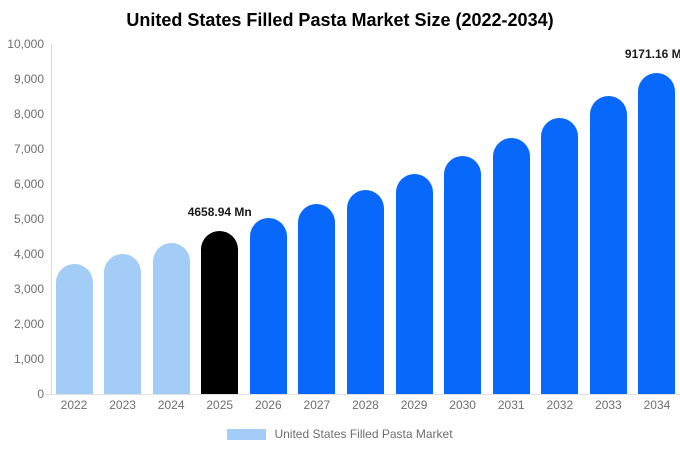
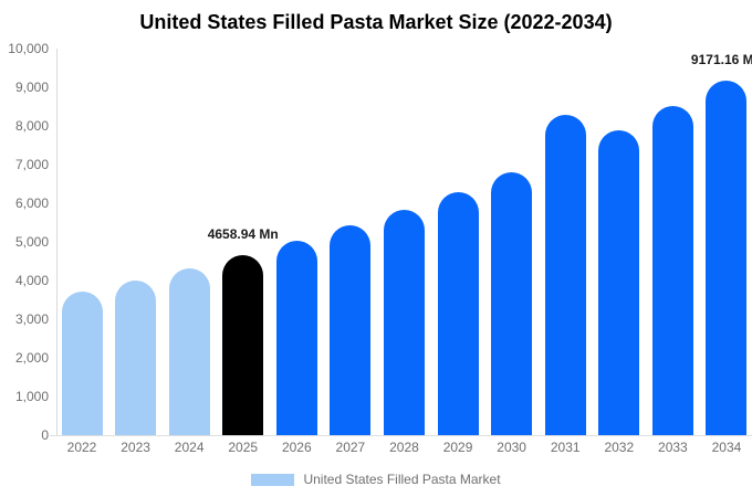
2031: 7300 -> 8300
